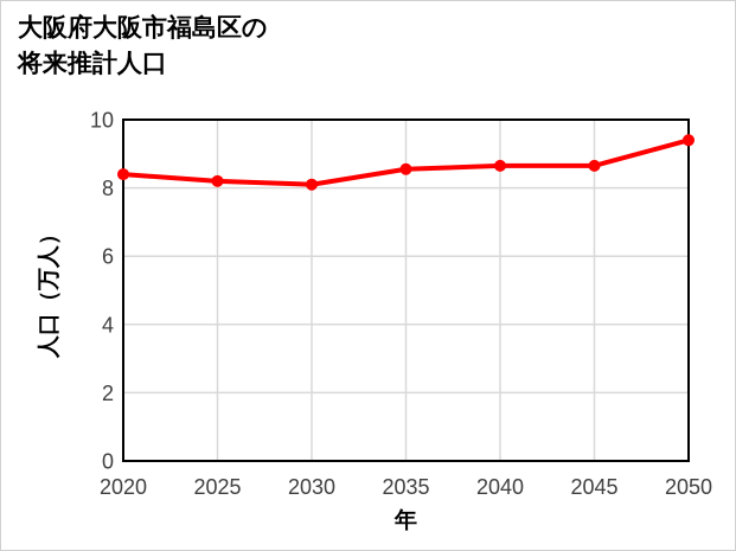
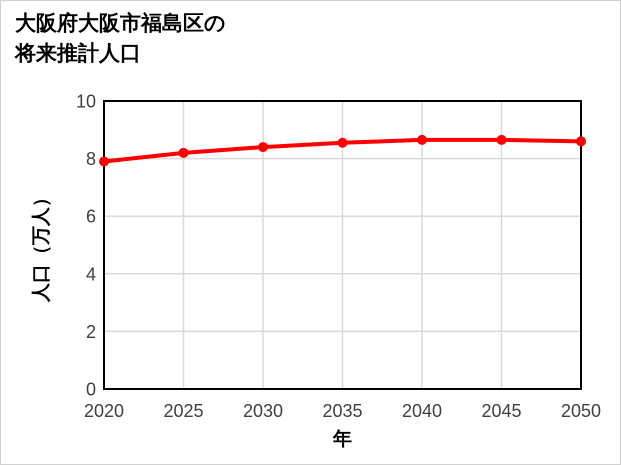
2020: 8.4 -> 7.9
2030: 8.1 -> 8.4
2050: 9.4 -> 8.6
